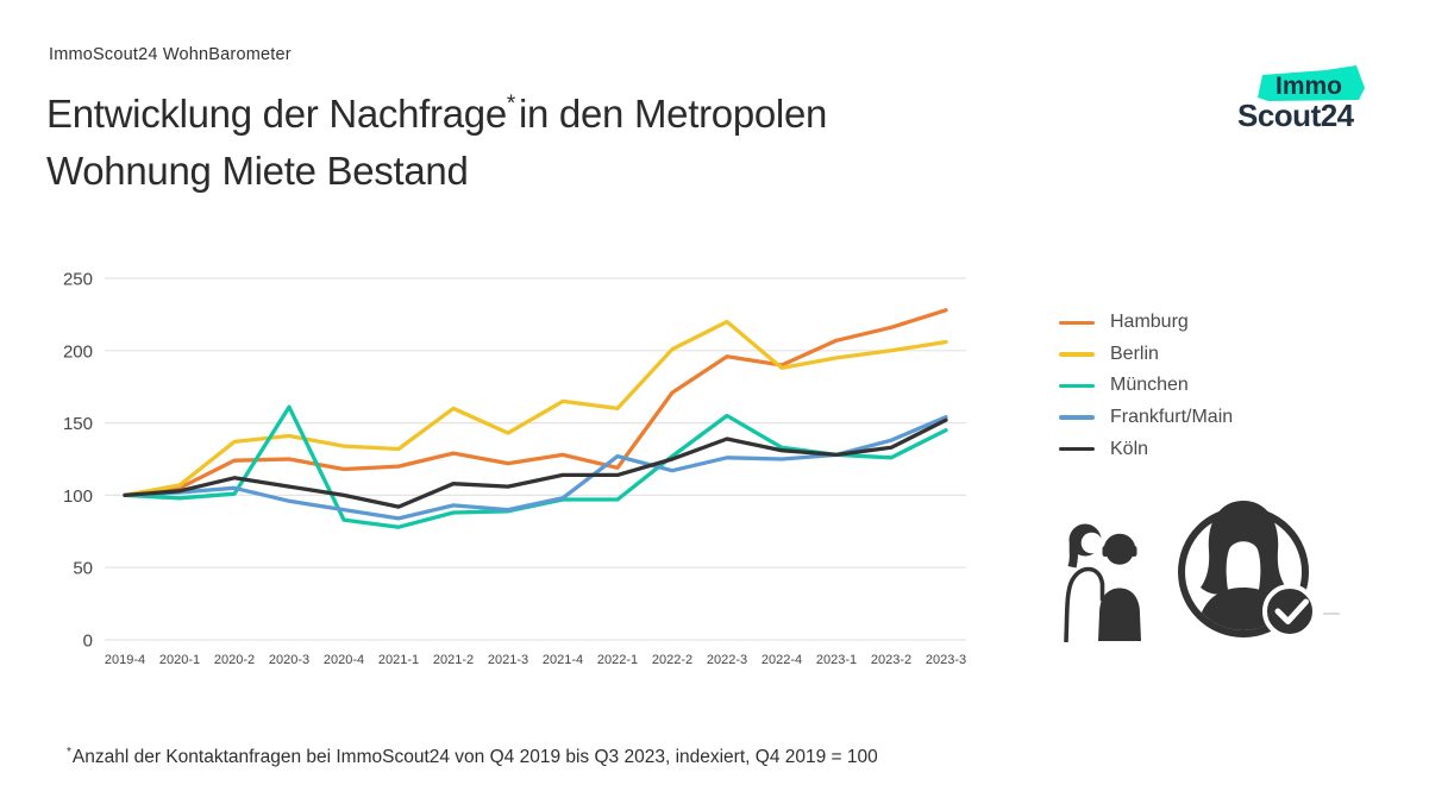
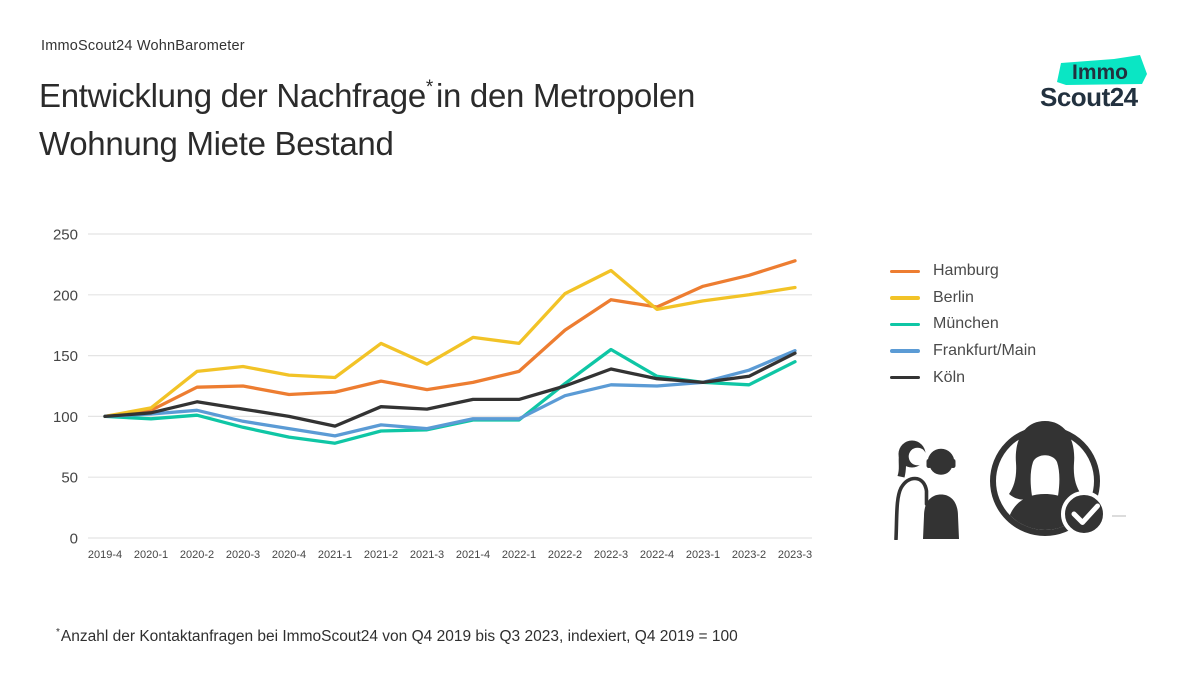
München/2020-3: 161 -> 91
Hamburg/2022-1: 119 -> 137
Frankfurt/Main/2022-1: 127 -> 98
